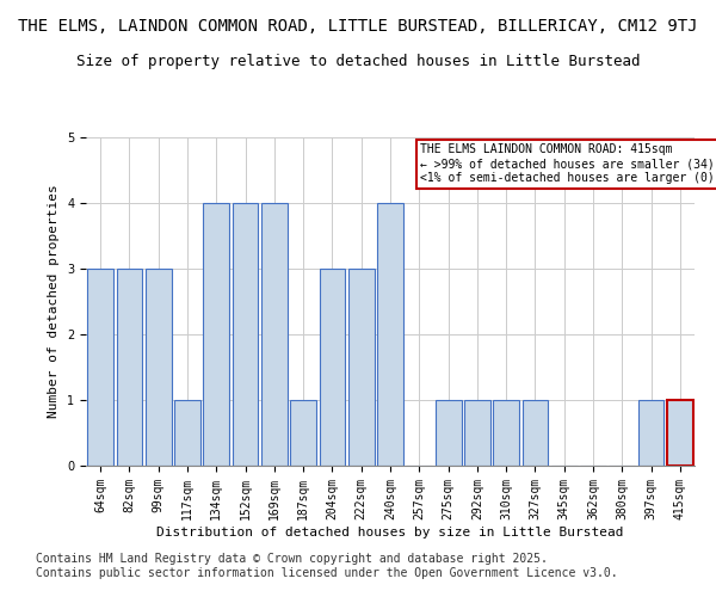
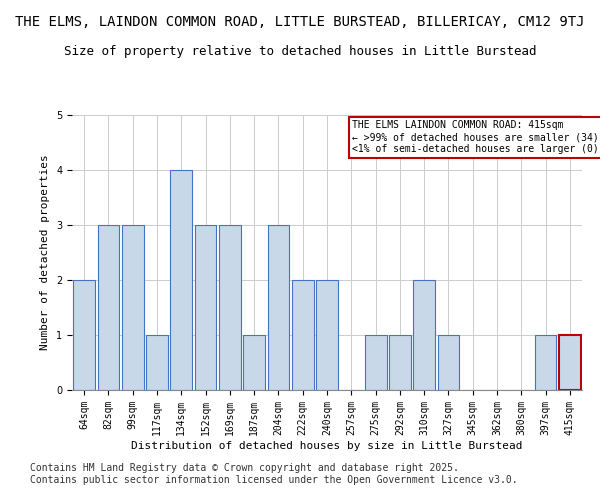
64sqm: 3 -> 2
152sqm: 4 -> 3
169sqm: 4 -> 3
222sqm: 3 -> 2
240sqm: 4 -> 2
310sqm: 1 -> 2
